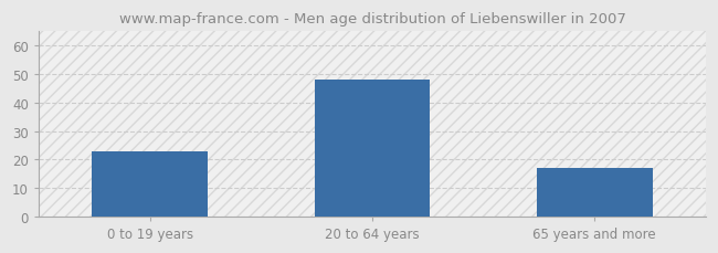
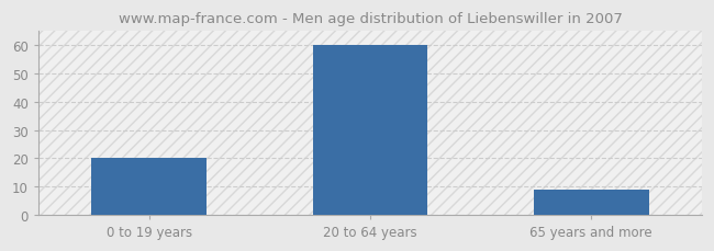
0 to 19 years: 23 -> 20
20 to 64 years: 48 -> 60
65 years and more: 17 -> 9
